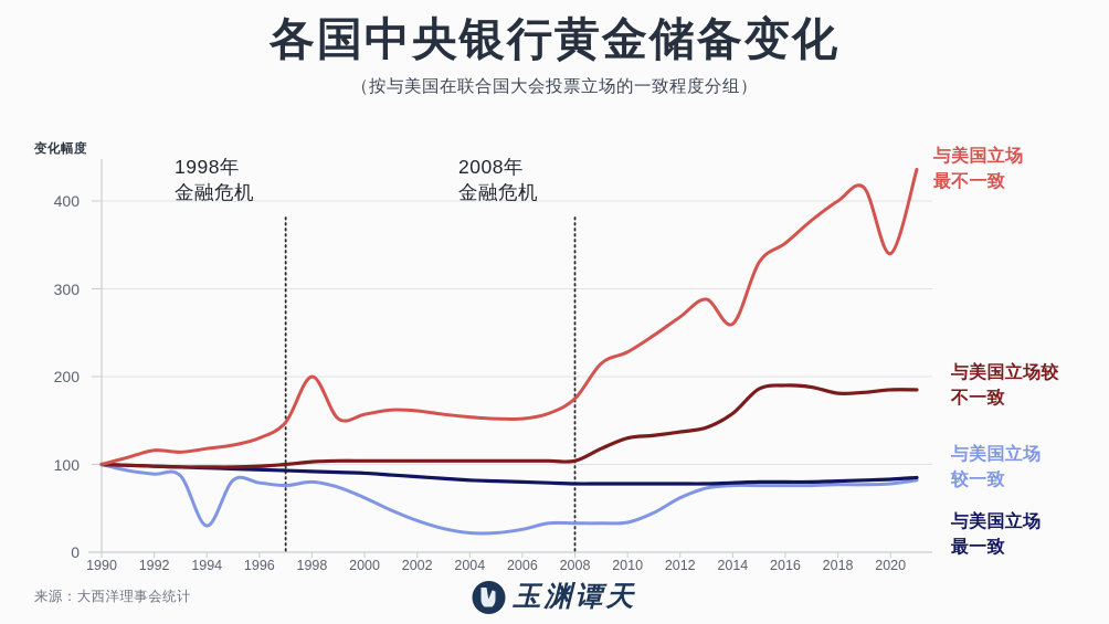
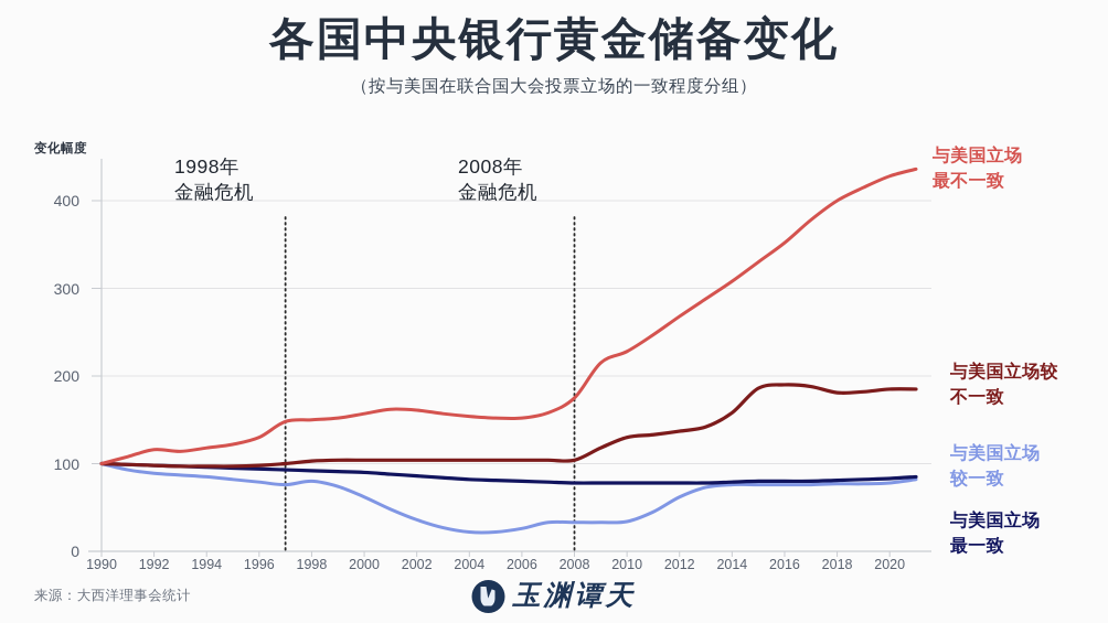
与美国立场较一致/1994: 30 -> 80
与美国立场最不一致/1998: 200 -> 150
与美国立场最不一致/2014: 260 -> 310
与美国立场最不一致/2020: 340 -> 430
